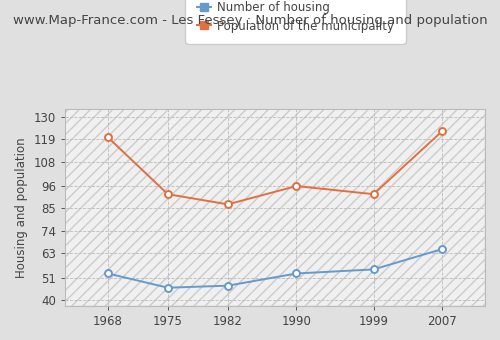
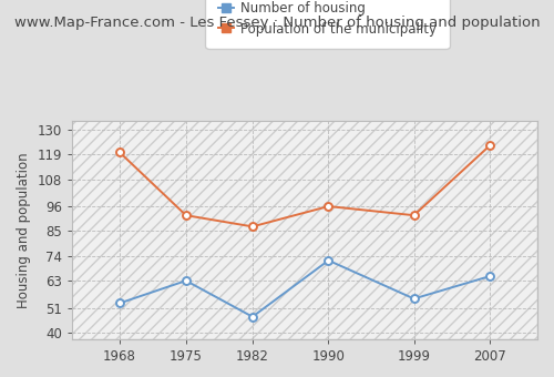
Number of housing/1975: 46 -> 63
Number of housing/1990: 53 -> 72
